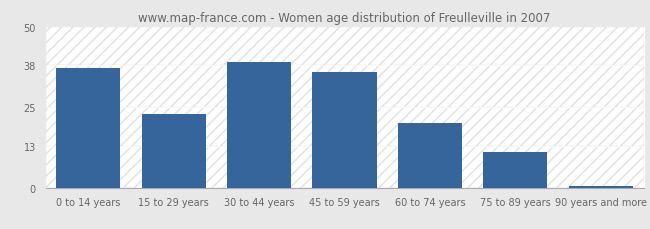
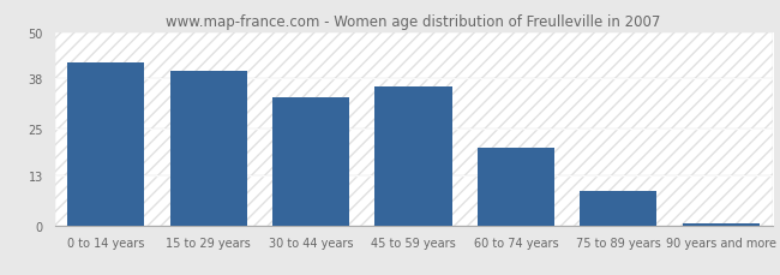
0 to 14 years: 37.0 -> 42.0
15 to 29 years: 23.0 -> 40.0
30 to 44 years: 39.0 -> 33.0
75 to 89 years: 11.0 -> 9.0
